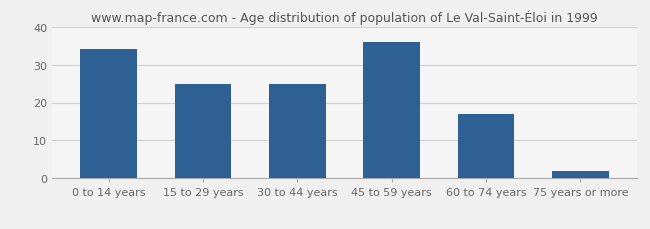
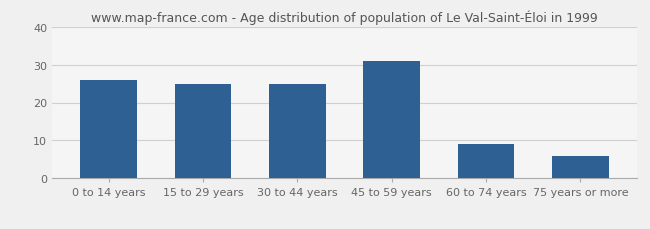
0 to 14 years: 34 -> 26
45 to 59 years: 36 -> 31
60 to 74 years: 17 -> 9
75 years or more: 2 -> 6
